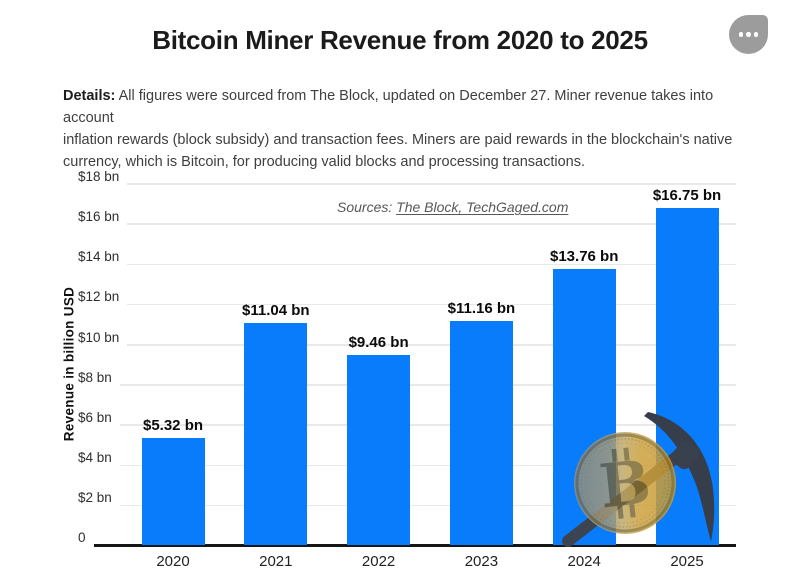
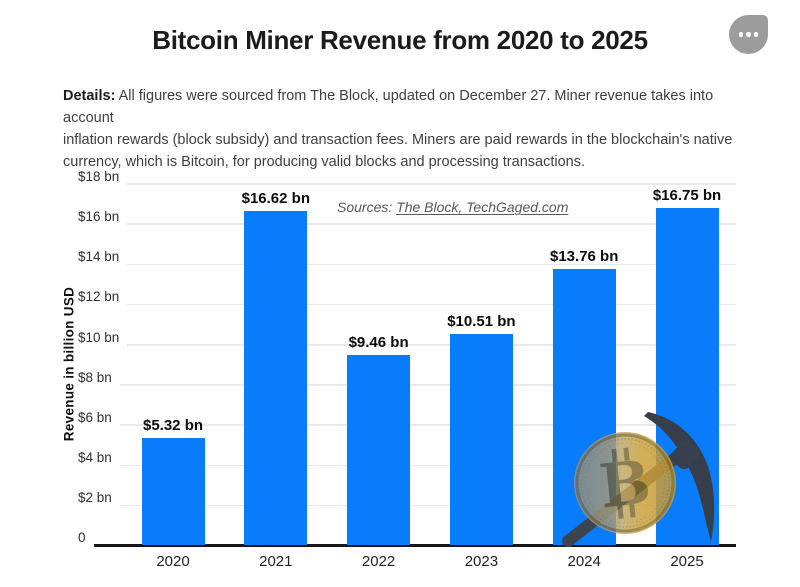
2021: $11.04 -> $16.62
2023: $11.16 -> $10.51
